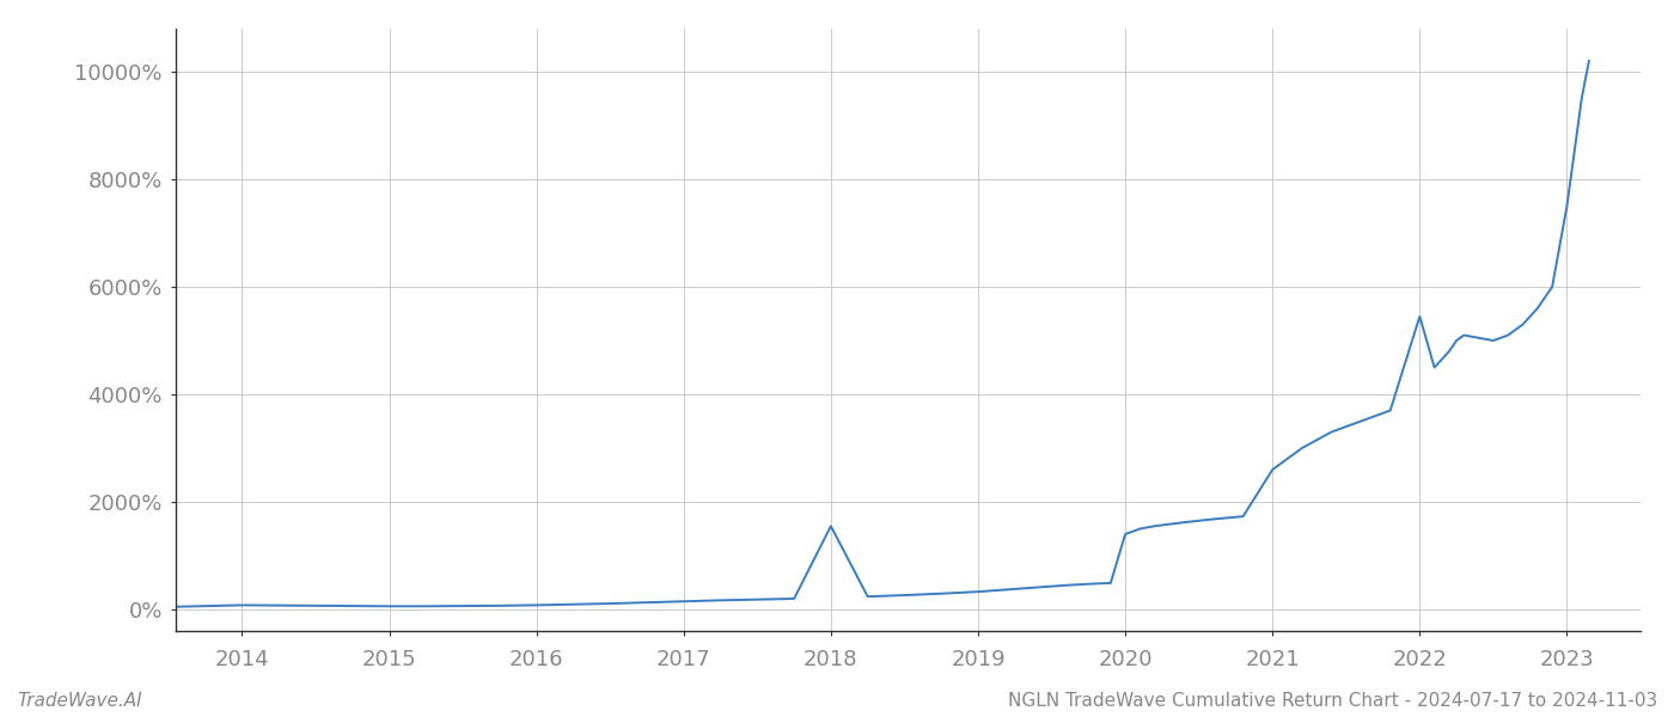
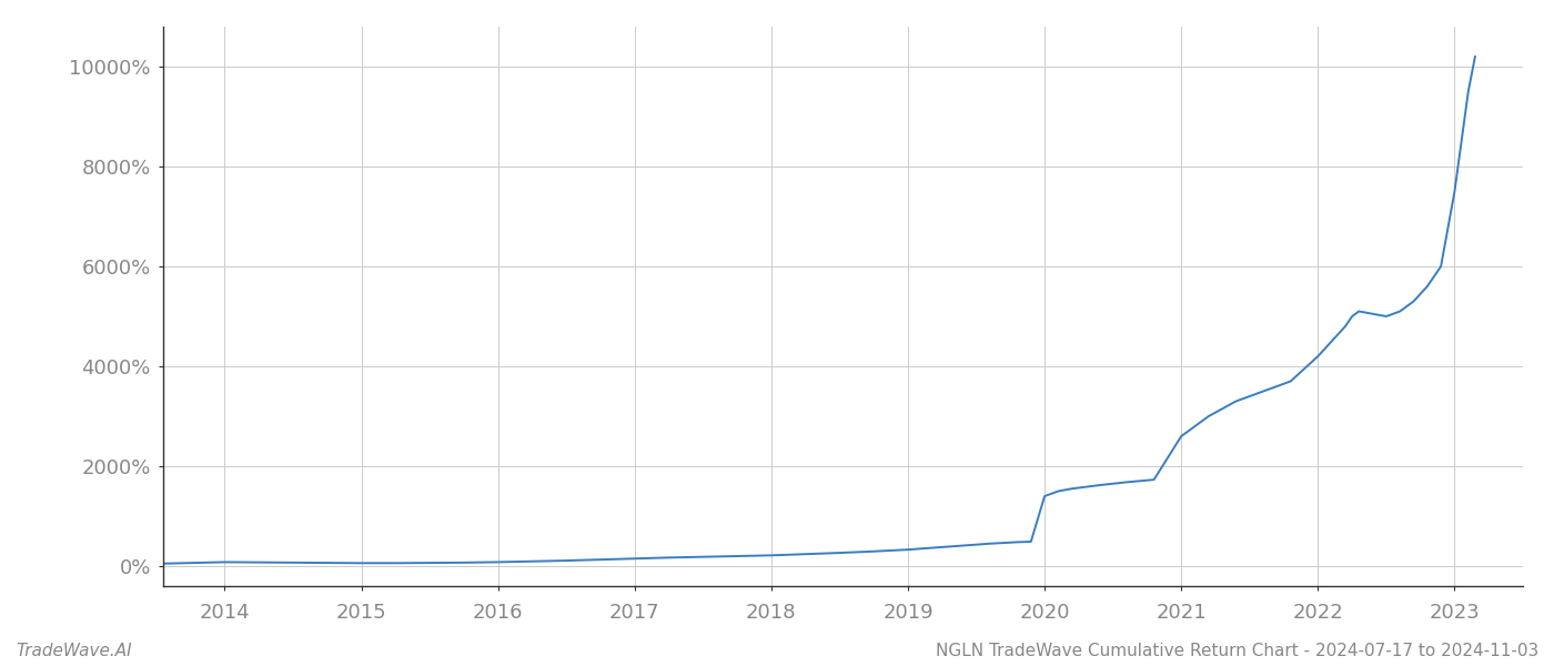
2018: 1550% -> 220%
2022: 5450% -> 4200%
